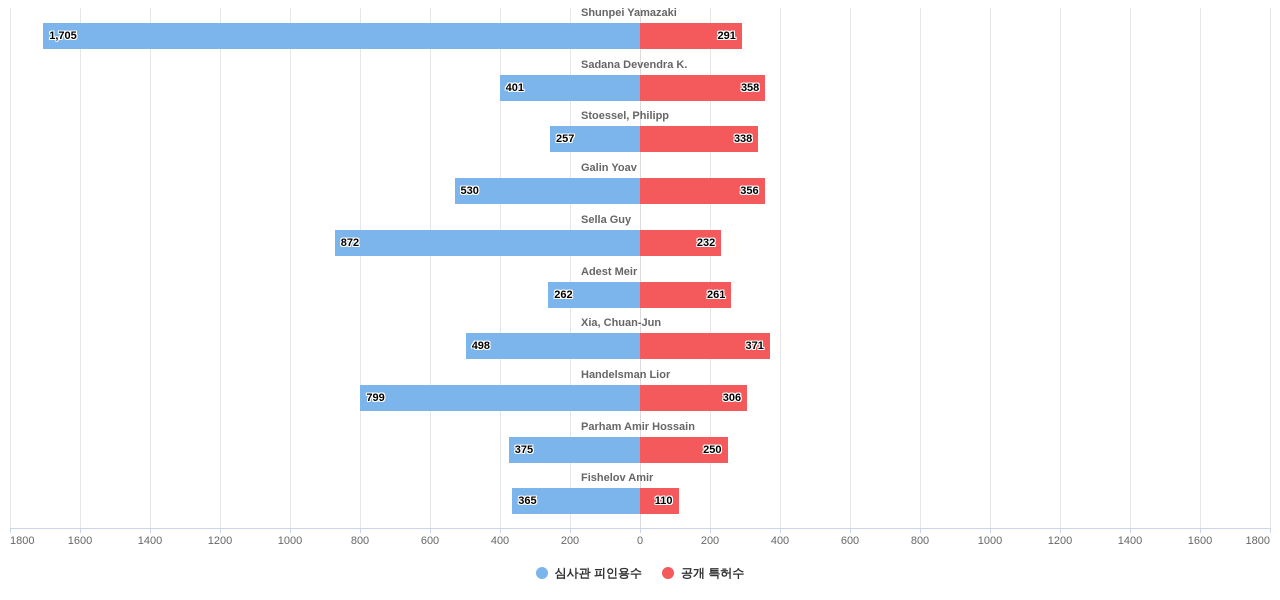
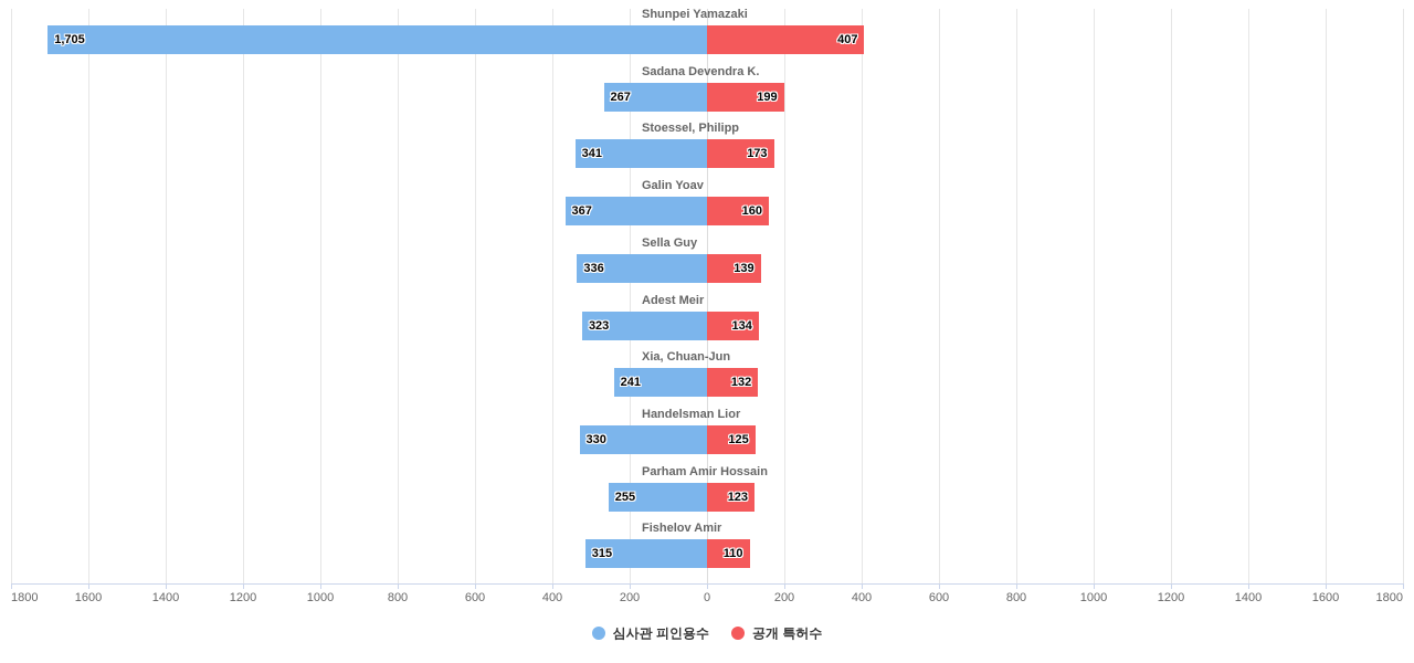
공개 특허수/Shunpei Yamazaki: 291 -> 407
심사관 피인용수/Sadana Devendra K.: 401 -> 267
공개 특허수/Sadana Devendra K.: 358 -> 199
심사관 피인용수/Stoessel, Philipp: 257 -> 341
공개 특허수/Stoessel, Philipp: 338 -> 173
심사관 피인용수/Galin Yoav: 530 -> 367
공개 특허수/Galin Yoav: 356 -> 160
심사관 피인용수/Sella Guy: 872 -> 336
공개 특허수/Sella Guy: 232 -> 139
심사관 피인용수/Adest Meir: 262 -> 323
공개 특허수/Adest Meir: 261 -> 134
심사관 피인용수/Xia, Chuan-Jun: 498 -> 241
공개 특허수/Xia, Chuan-Jun: 371 -> 132
심사관 피인용수/Handelsman Lior: 799 -> 330
공개 특허수/Handelsman Lior: 306 -> 125
심사관 피인용수/Parham Amir Hossain: 375 -> 255
공개 특허수/Parham Amir Hossain: 250 -> 123
심사관 피인용수/Fishelov Amir: 365 -> 315
